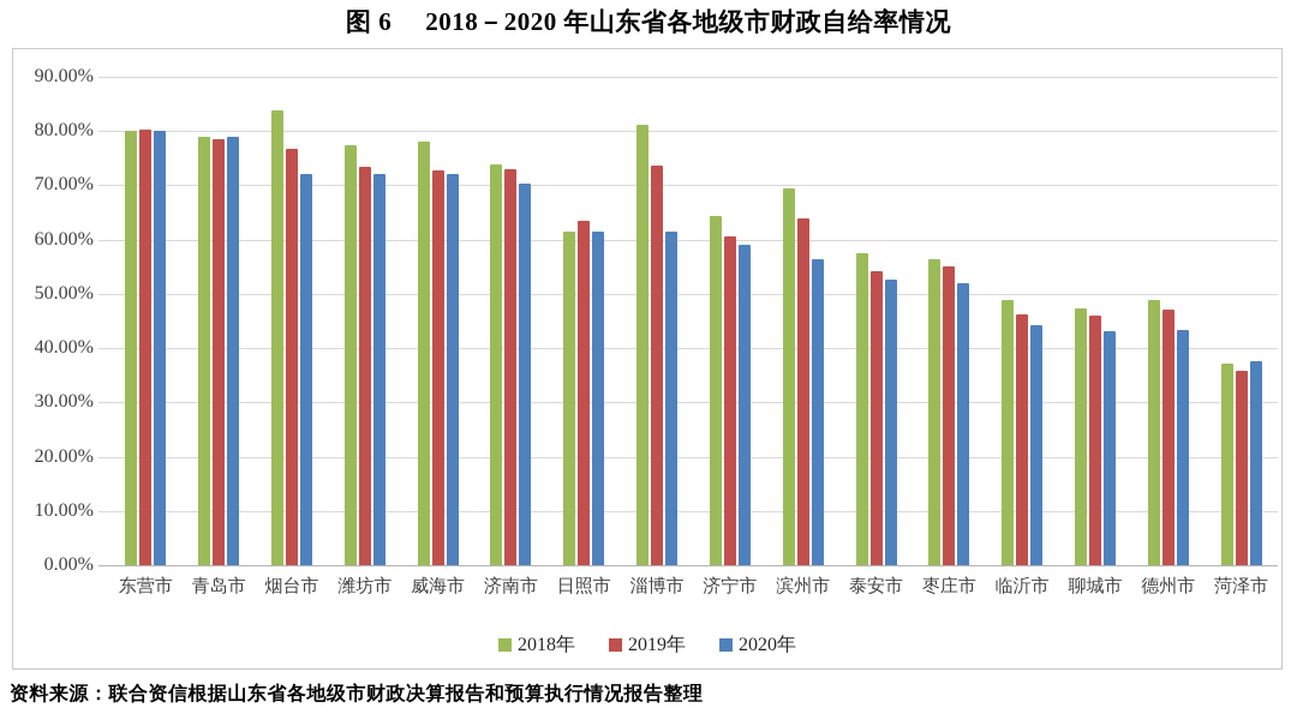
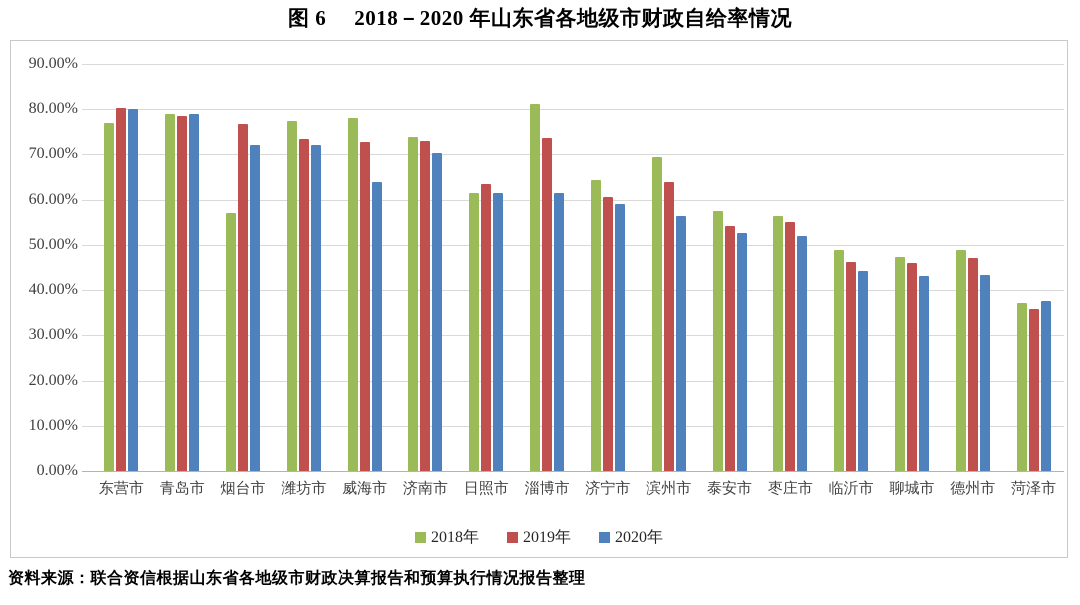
2018年/东营市: 80% -> 77%
2018年/烟台市: 84% -> 57%
2020年/威海市: 72% -> 64%
